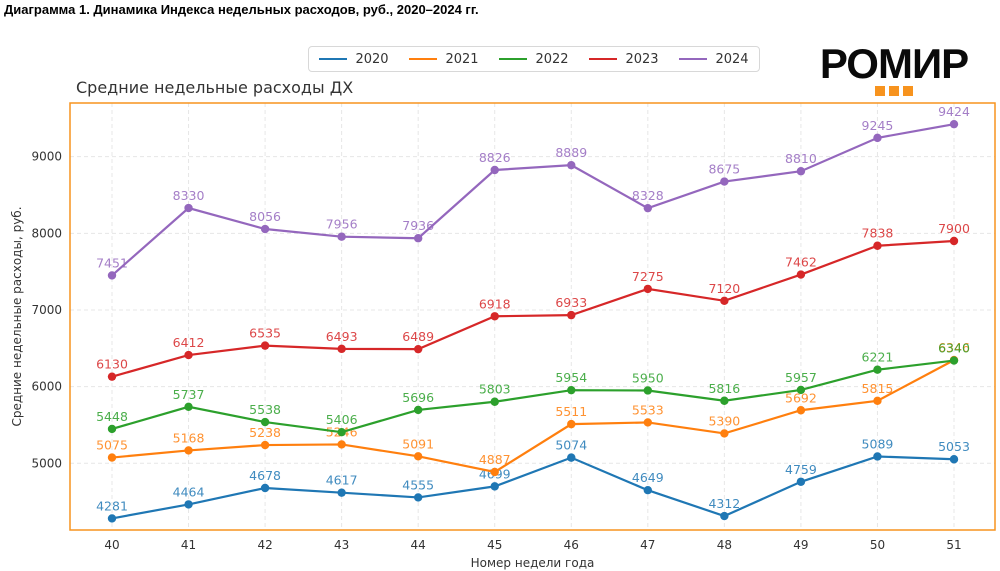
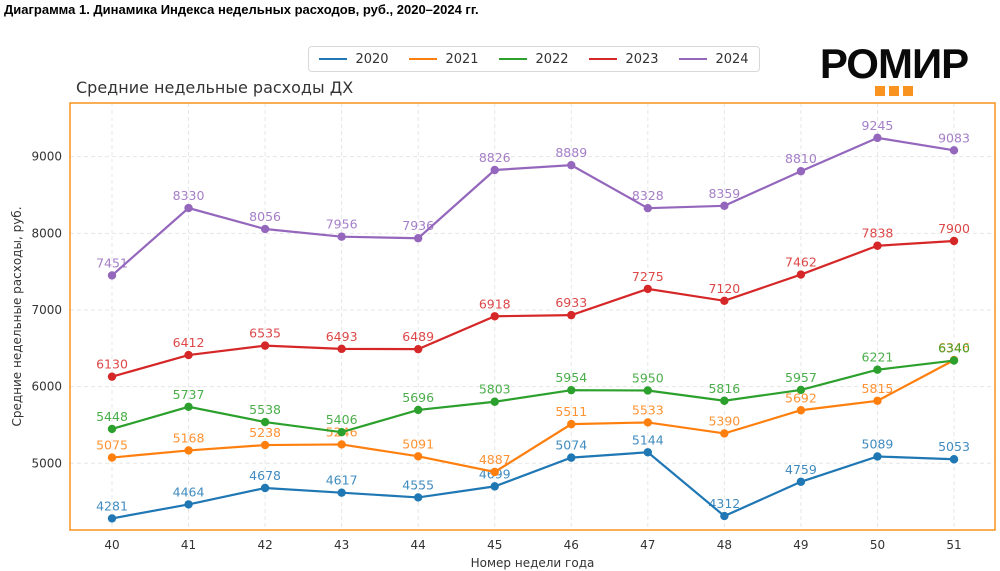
2020/47: 4649 -> 5144
2024/48: 8675 -> 8359
2024/51: 9424 -> 9083
